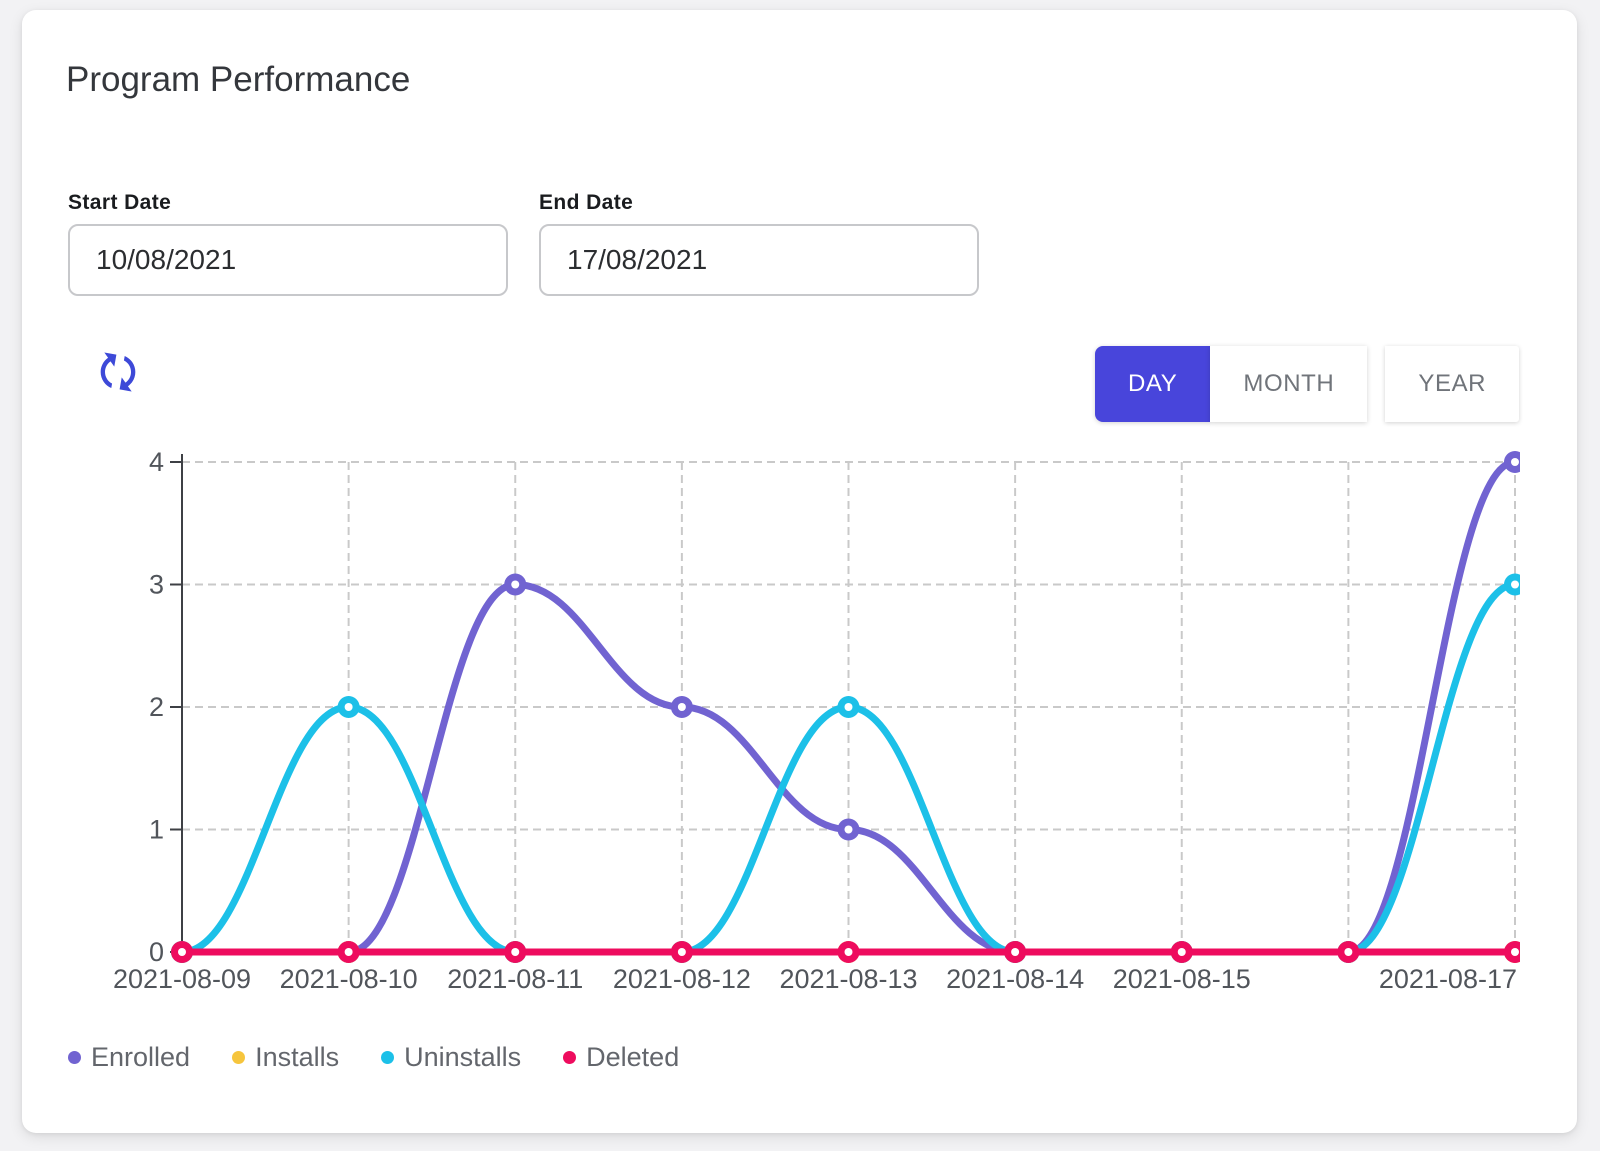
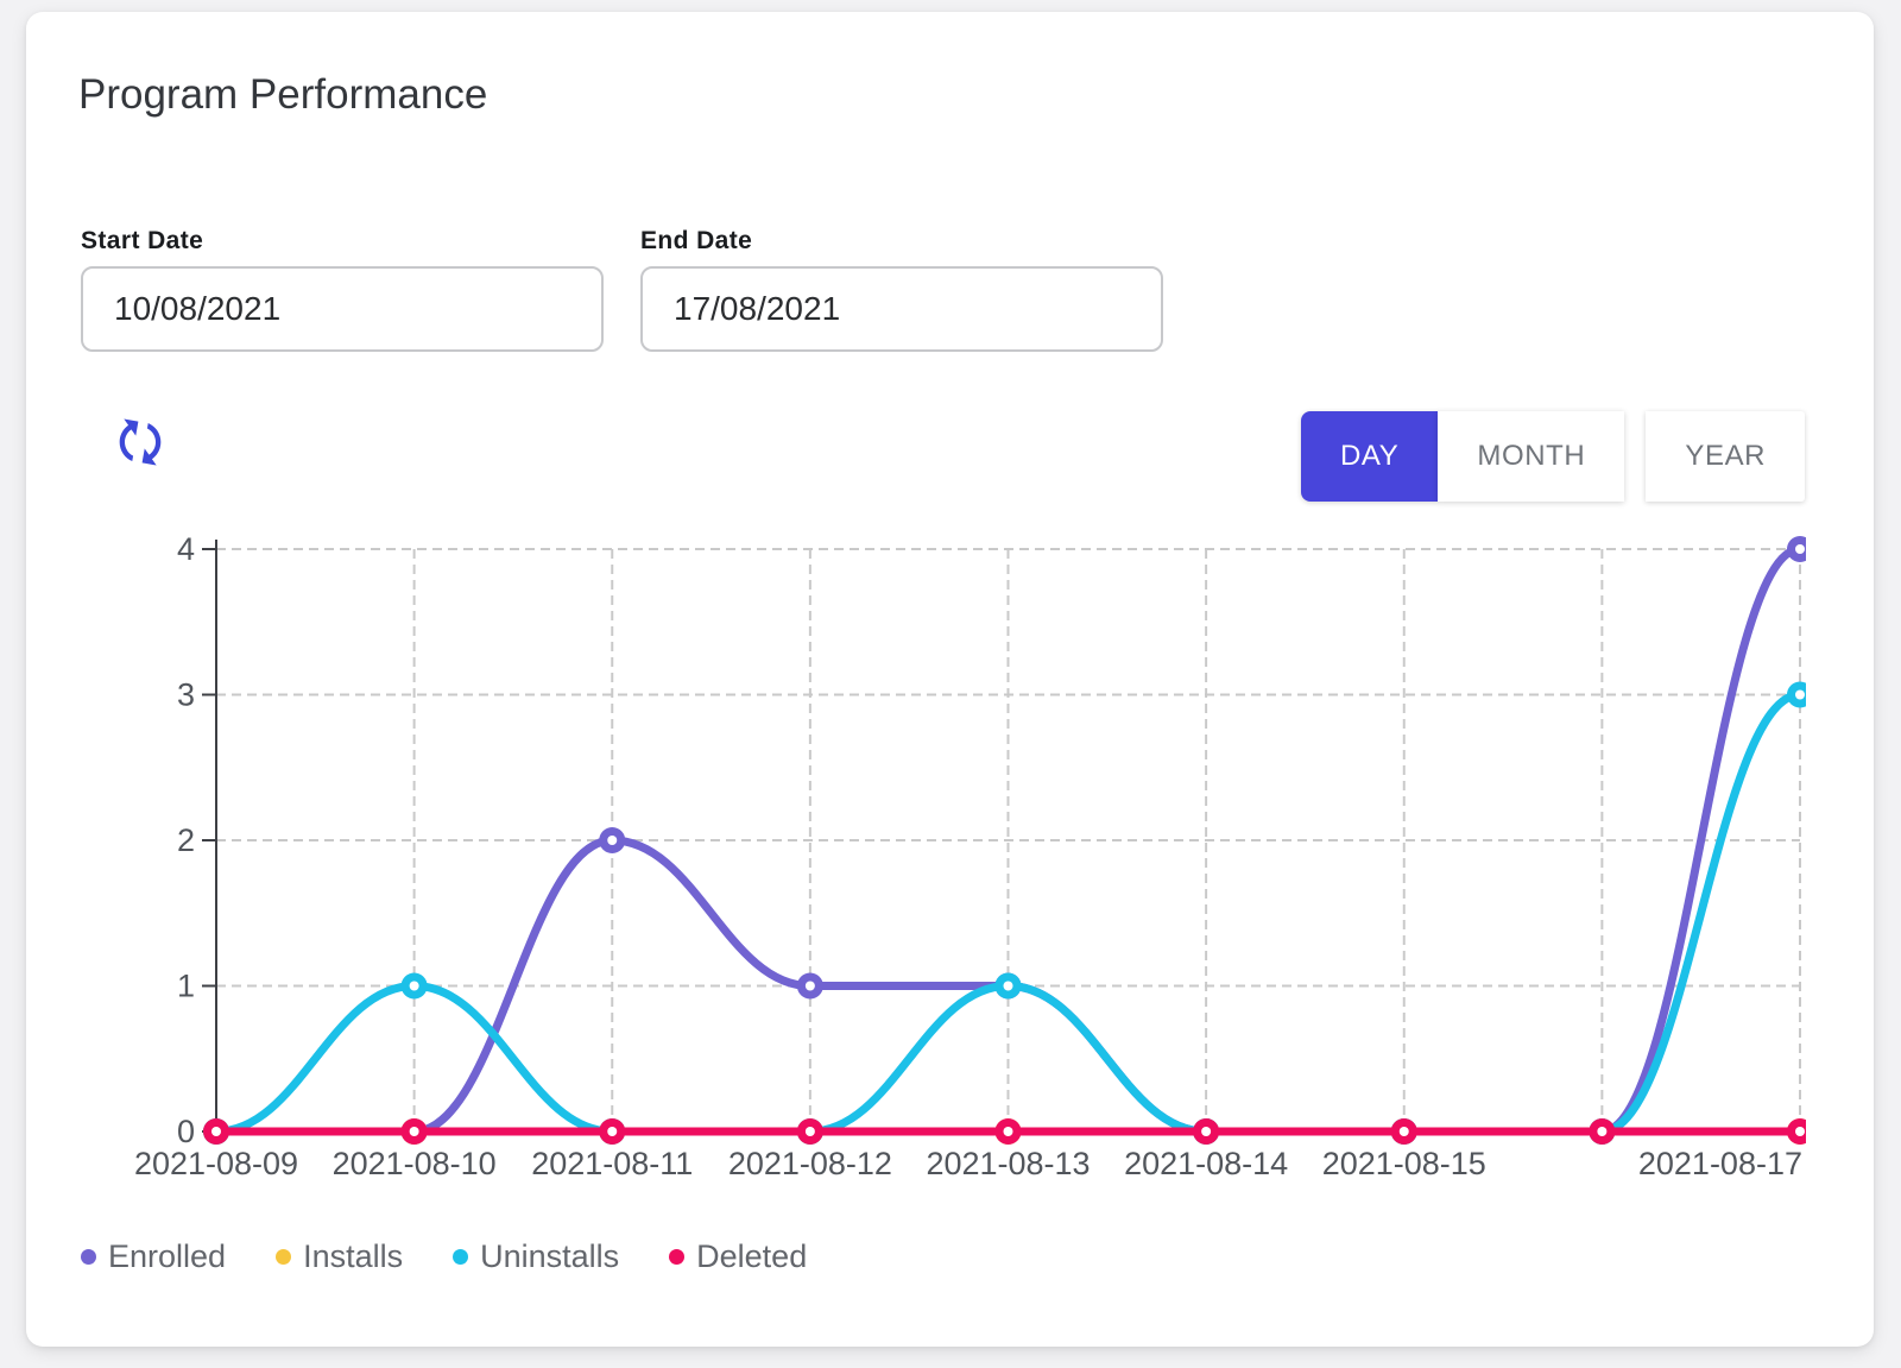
Uninstalls/2021-08-10: 2 -> 1
Enrolled/2021-08-11: 3 -> 2
Enrolled/2021-08-12: 2 -> 1
Uninstalls/2021-08-13: 2 -> 1
